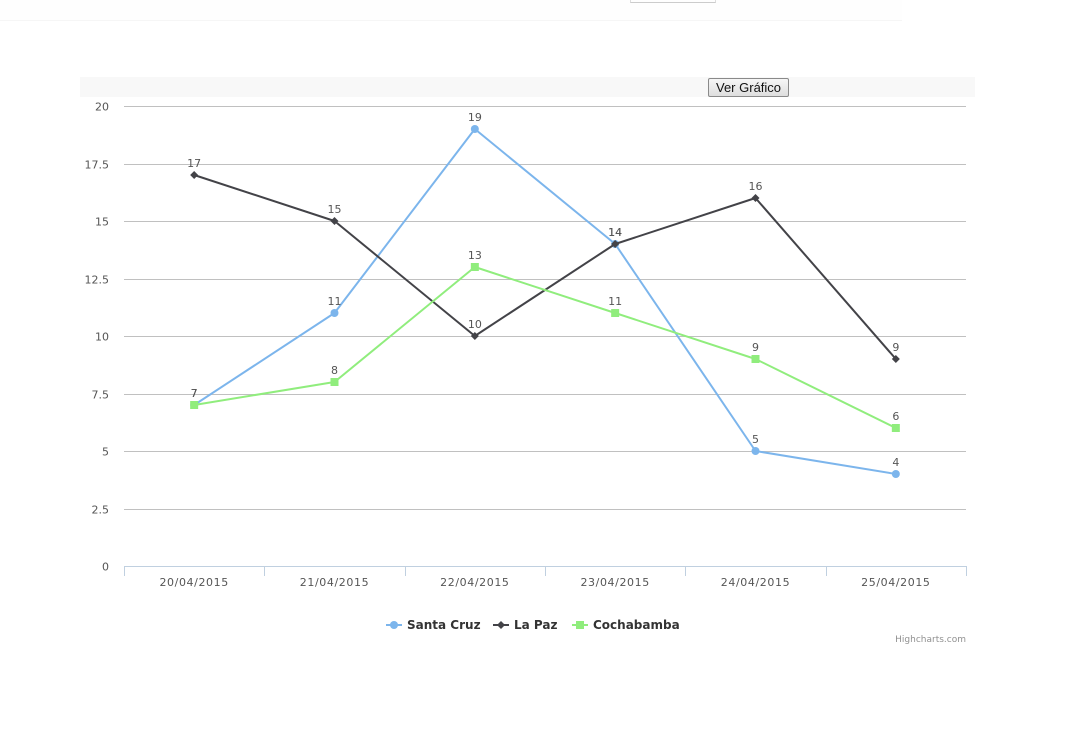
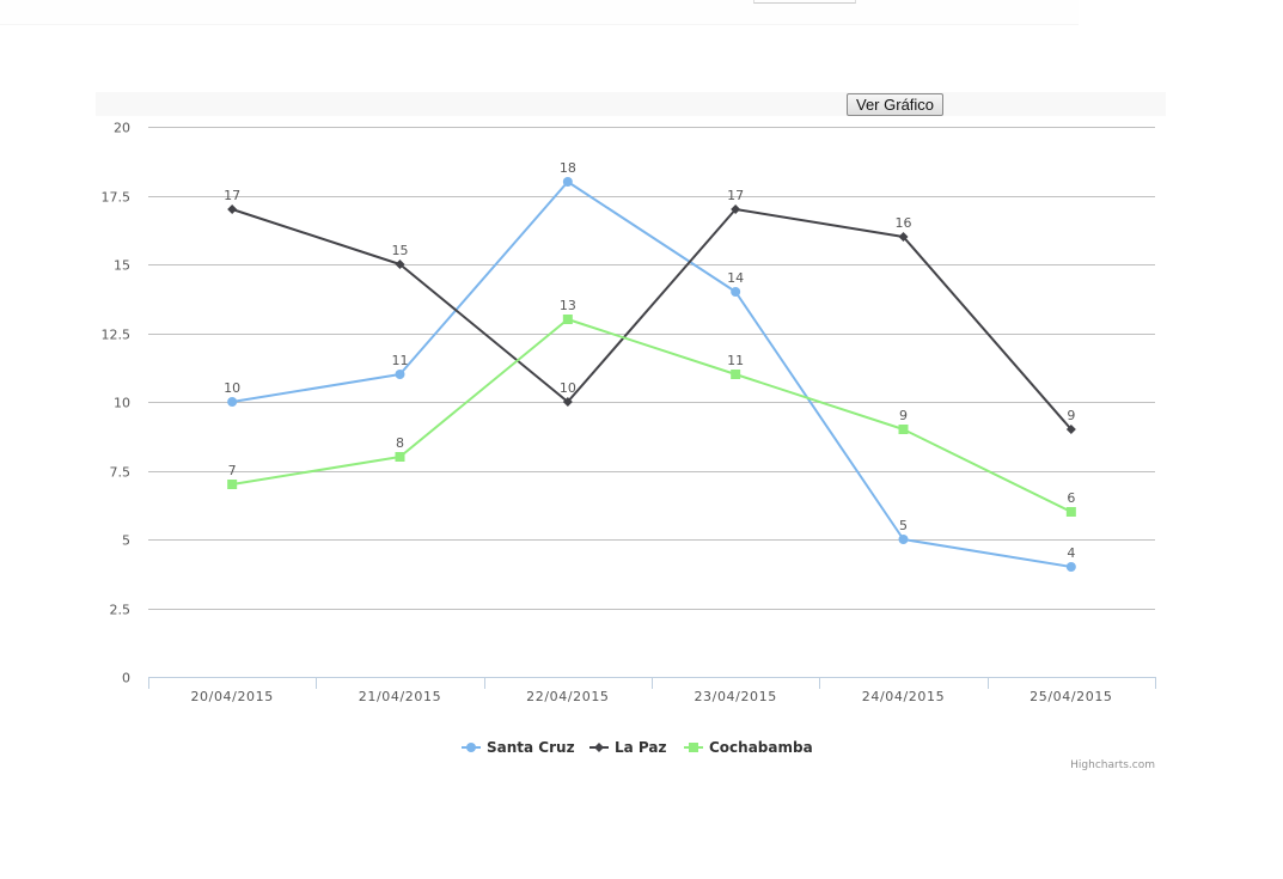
Santa Cruz/20/04/2015: 7 -> 10
Santa Cruz/22/04/2015: 19 -> 18
La Paz/23/04/2015: 14 -> 17
